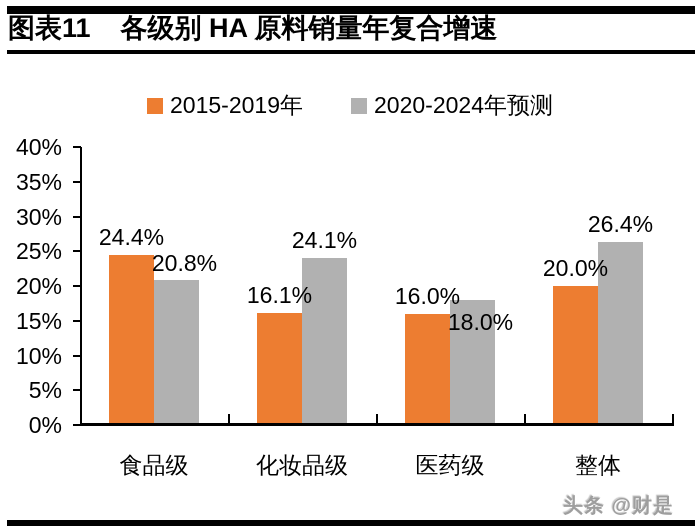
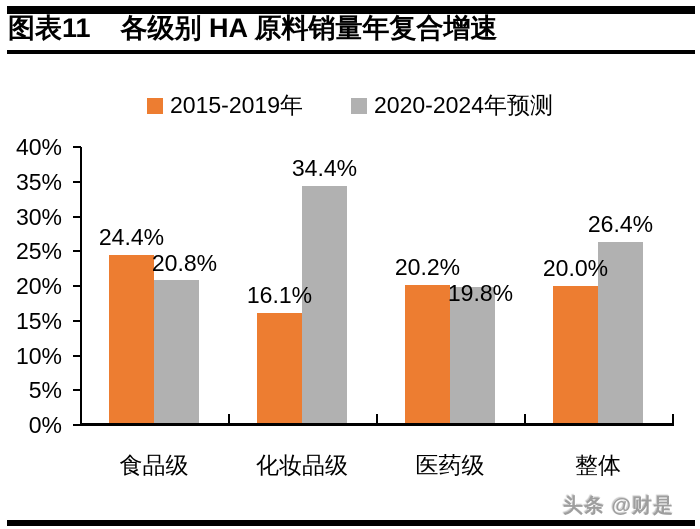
2020-2024年预测/化妆品级: 24.1% -> 34.4%
2015-2019年/医药级: 16.0% -> 20.2%
2020-2024年预测/医药级: 18.0% -> 19.8%
